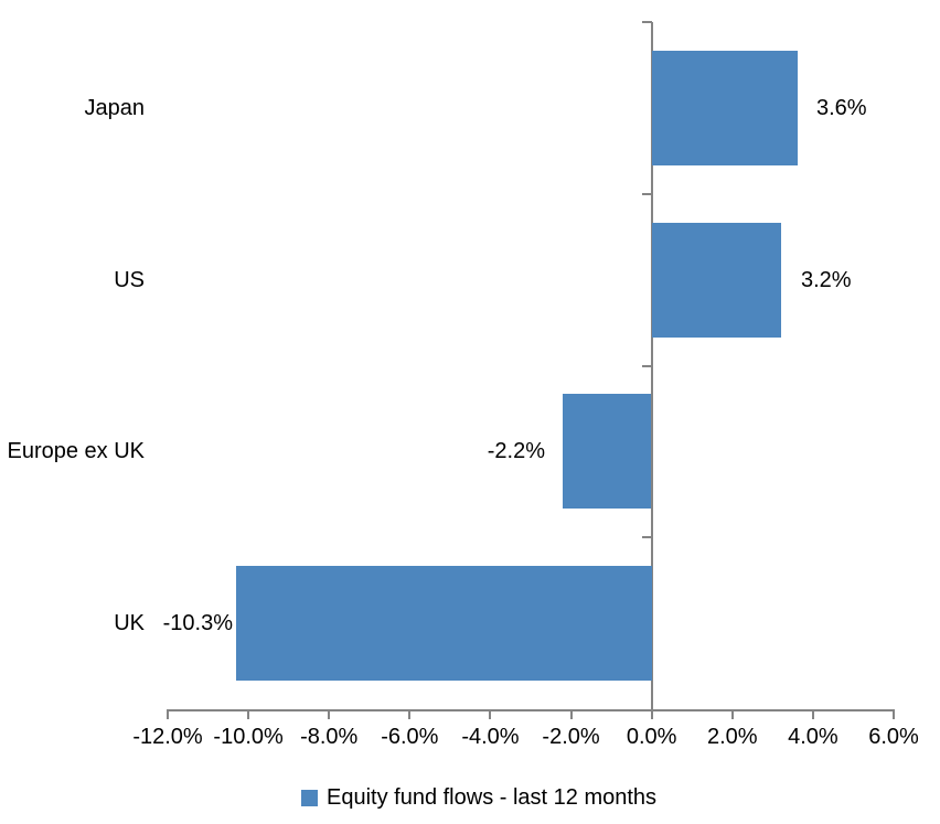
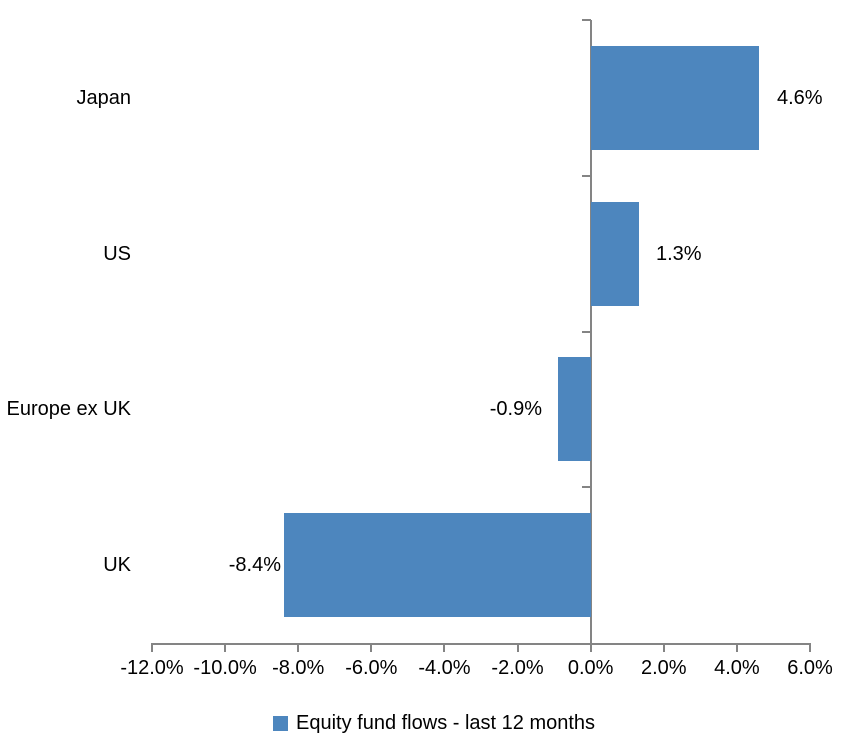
Japan: 3.6% -> 4.6%
US: 3.2% -> 1.3%
Europe ex UK: -2.2% -> -0.9%
UK: -10.3% -> -8.4%
